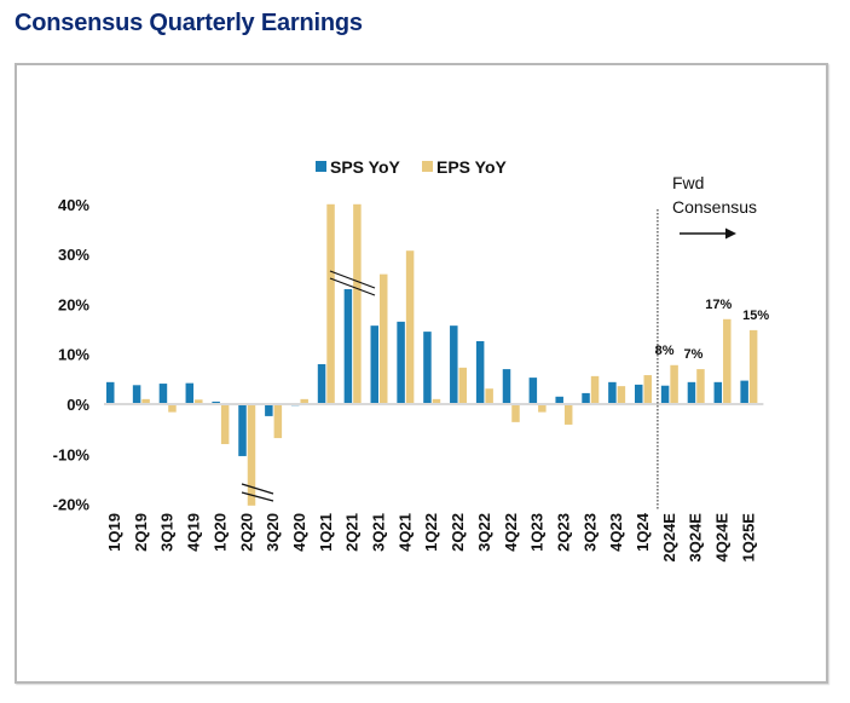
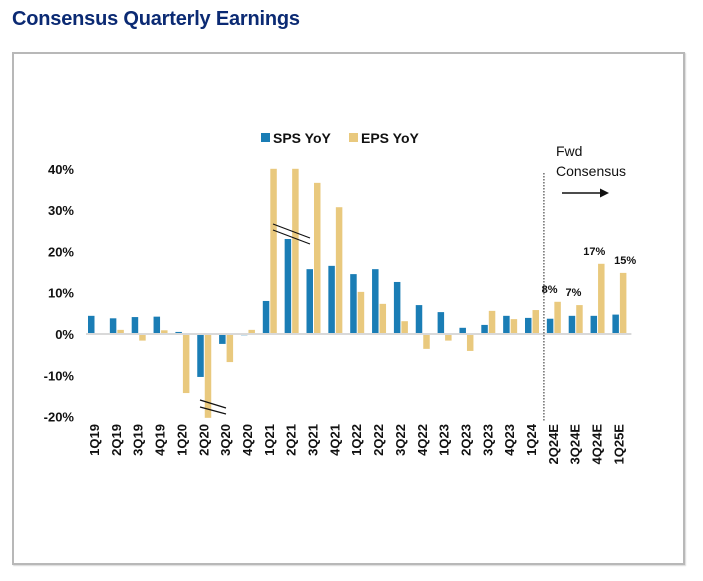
EPS YoY/1Q20: -8% -> -14%
EPS YoY/3Q21: 26% -> 37%
EPS YoY/1Q22: 1% -> 10%
